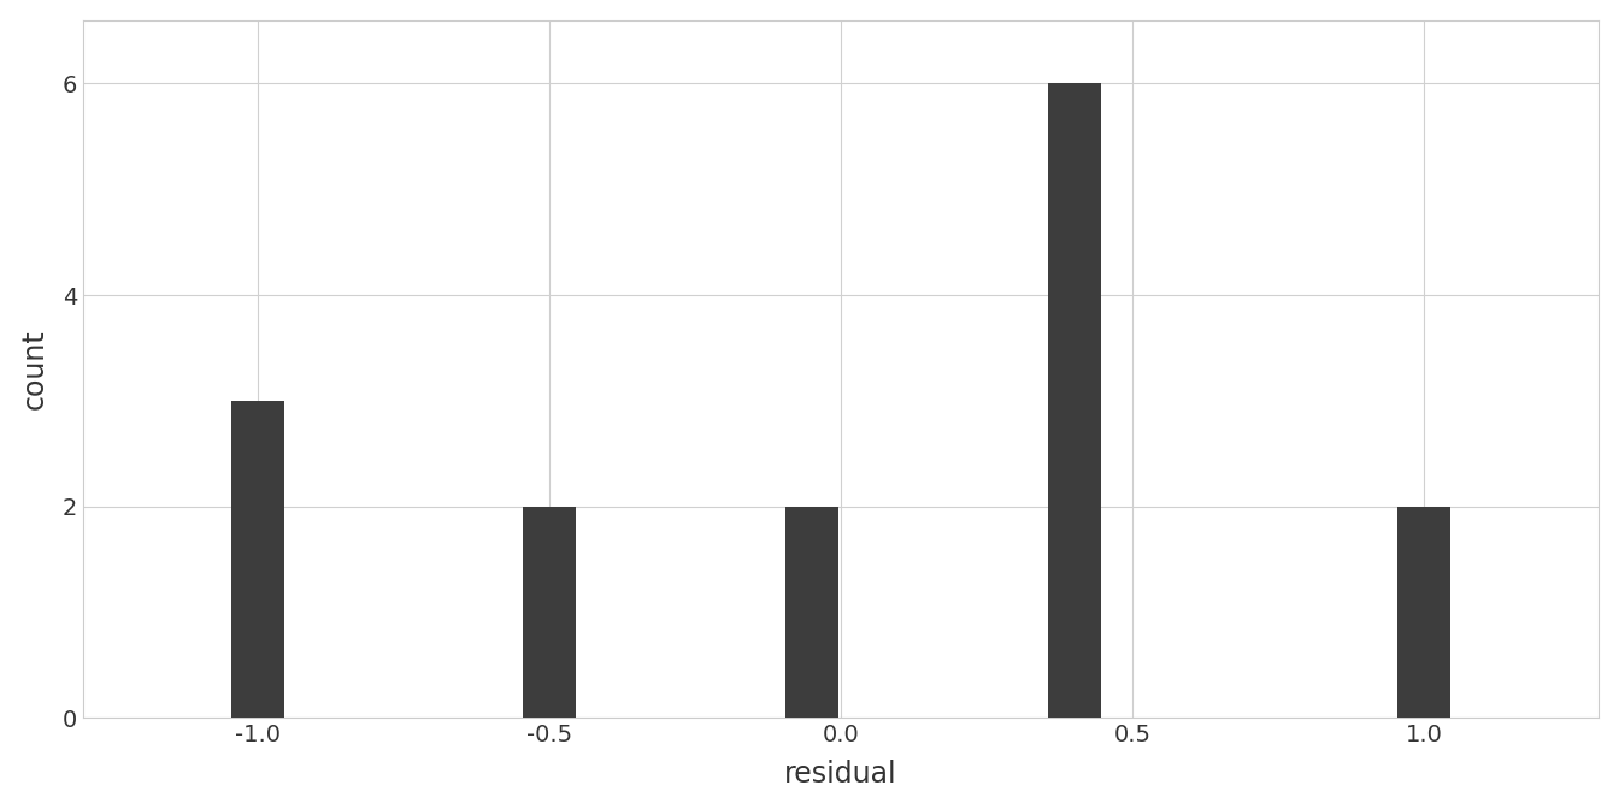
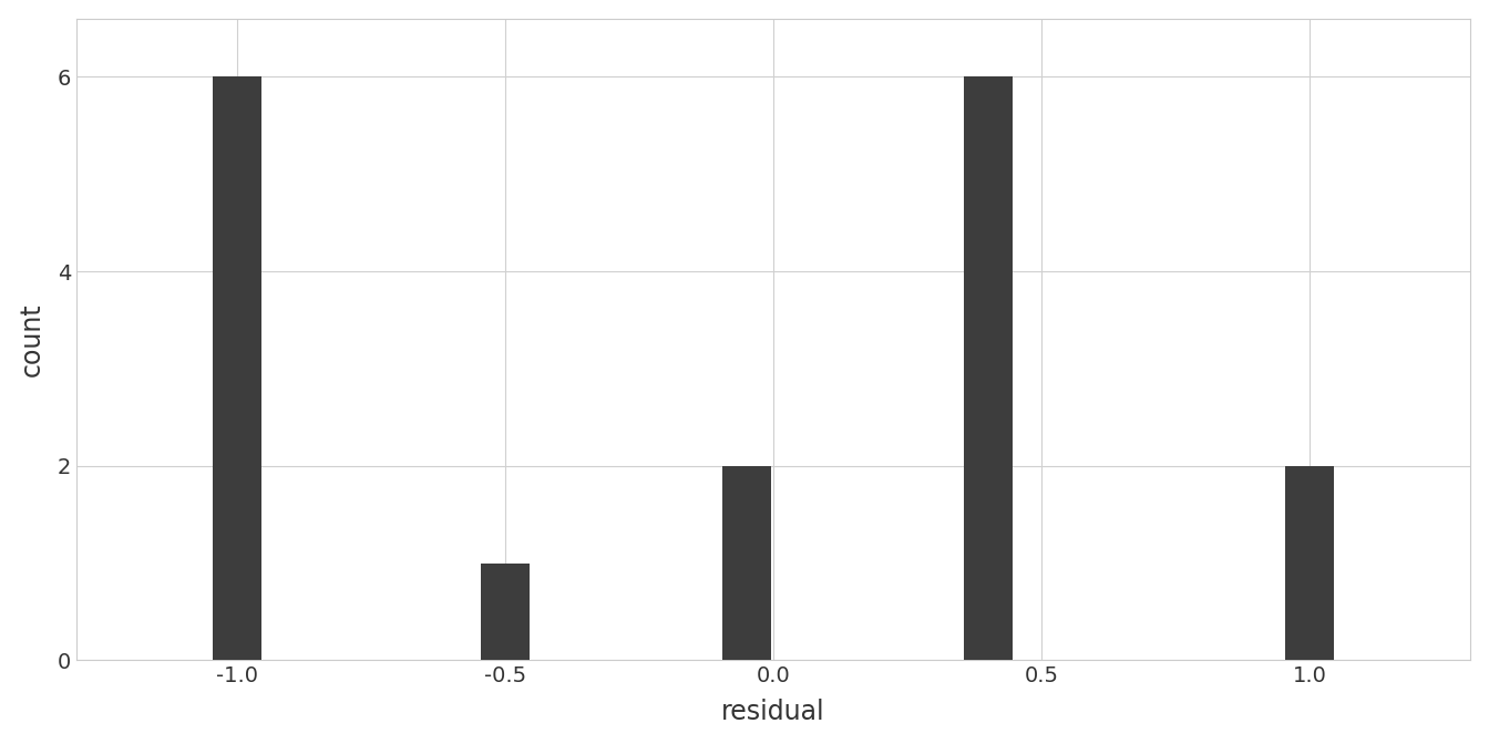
-1.0: 3 -> 6
-0.5: 2 -> 1
